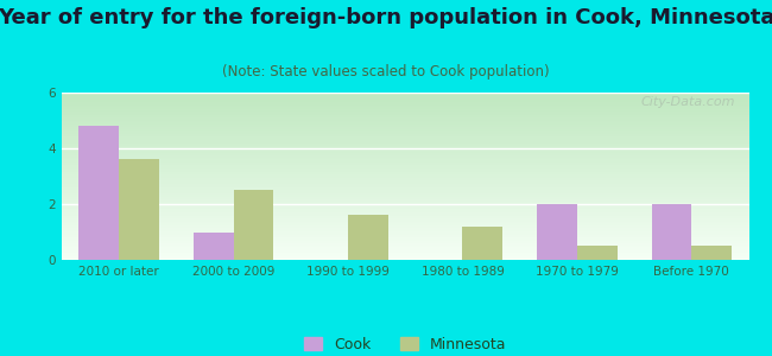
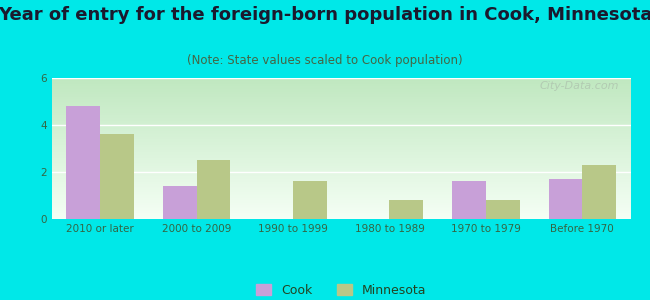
Cook/2000 to 2009: 1.0 -> 1.4
Minnesota/1980 to 1989: 1.2 -> 0.8
Cook/1970 to 1979: 2.0 -> 1.6
Minnesota/1970 to 1979: 0.5 -> 0.8
Cook/Before 1970: 2.0 -> 1.7
Minnesota/Before 1970: 0.5 -> 2.3
